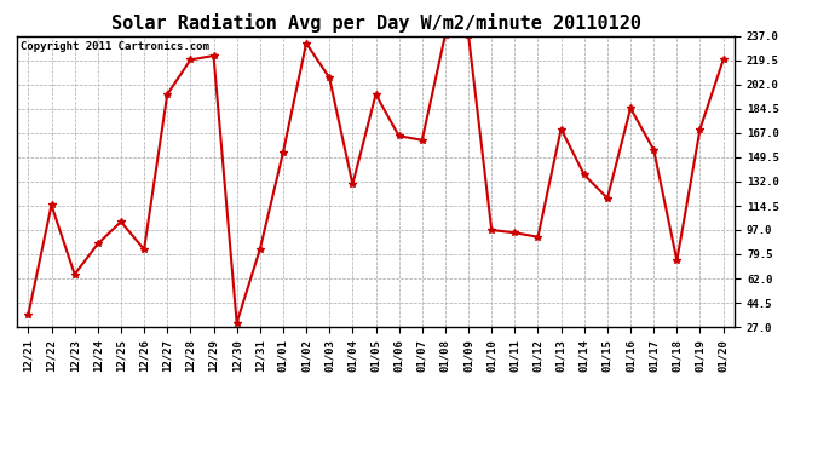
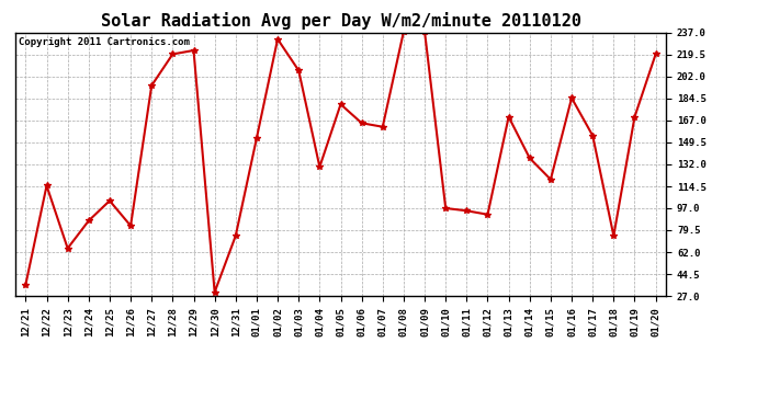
12/31: 83 -> 75
01/05: 195 -> 180
